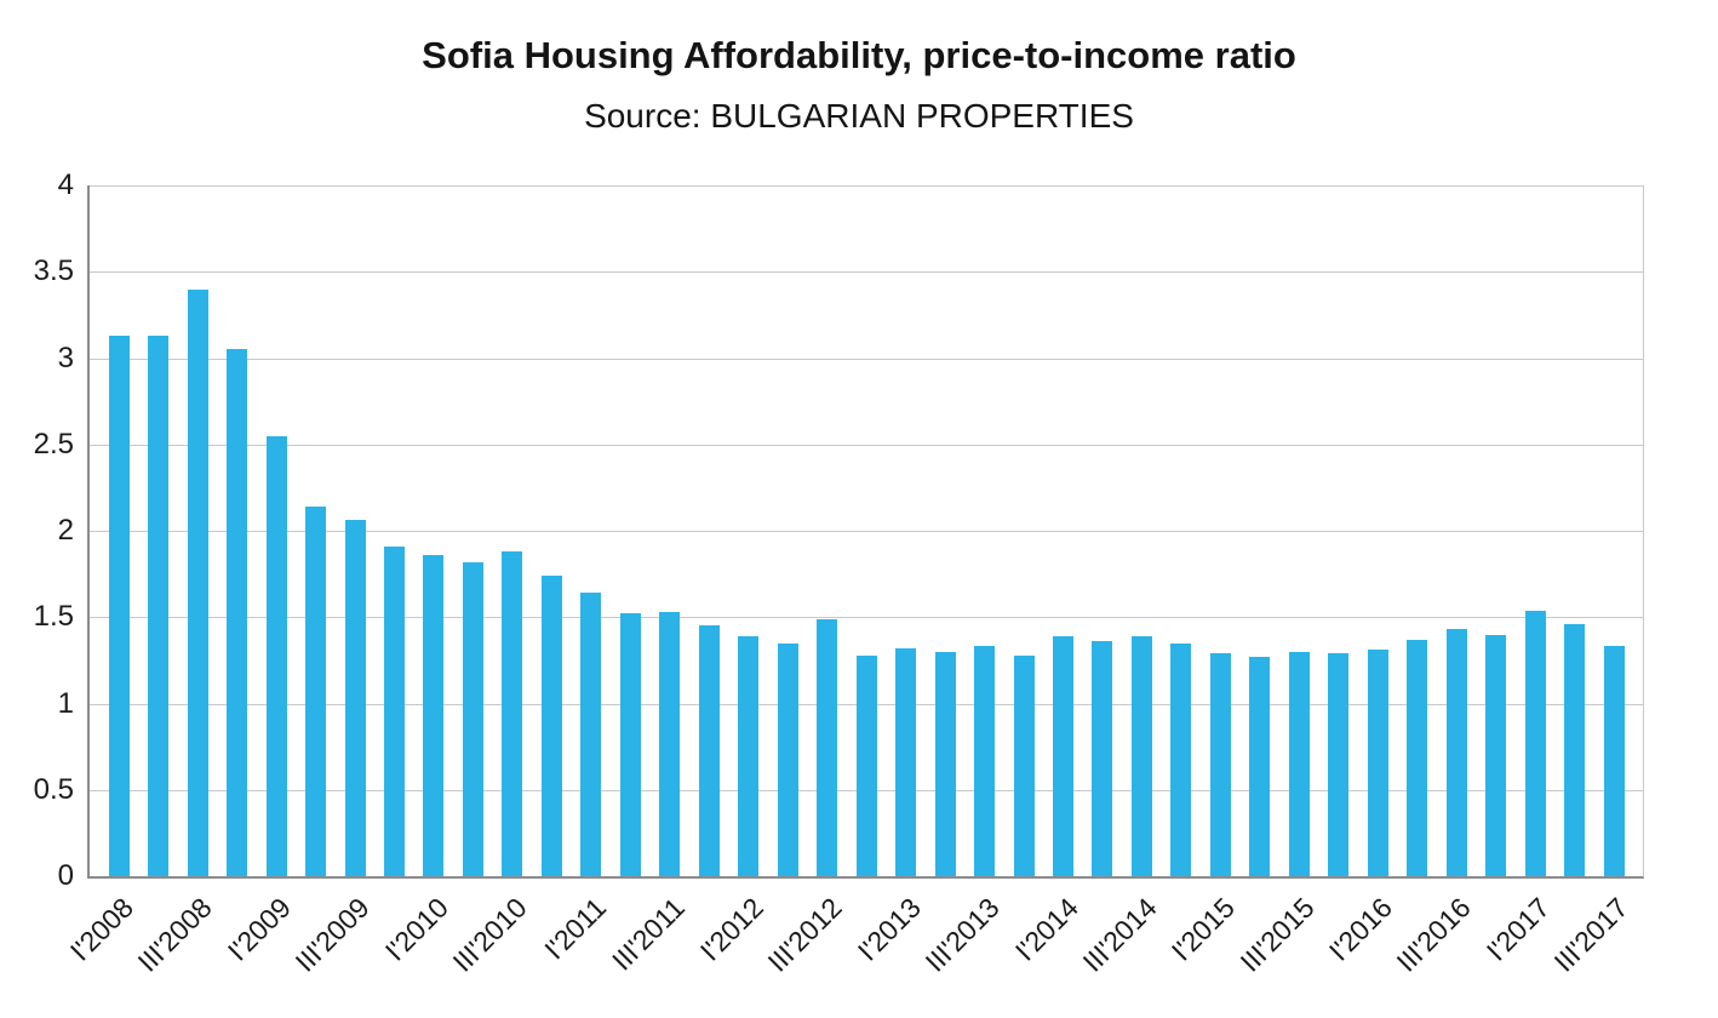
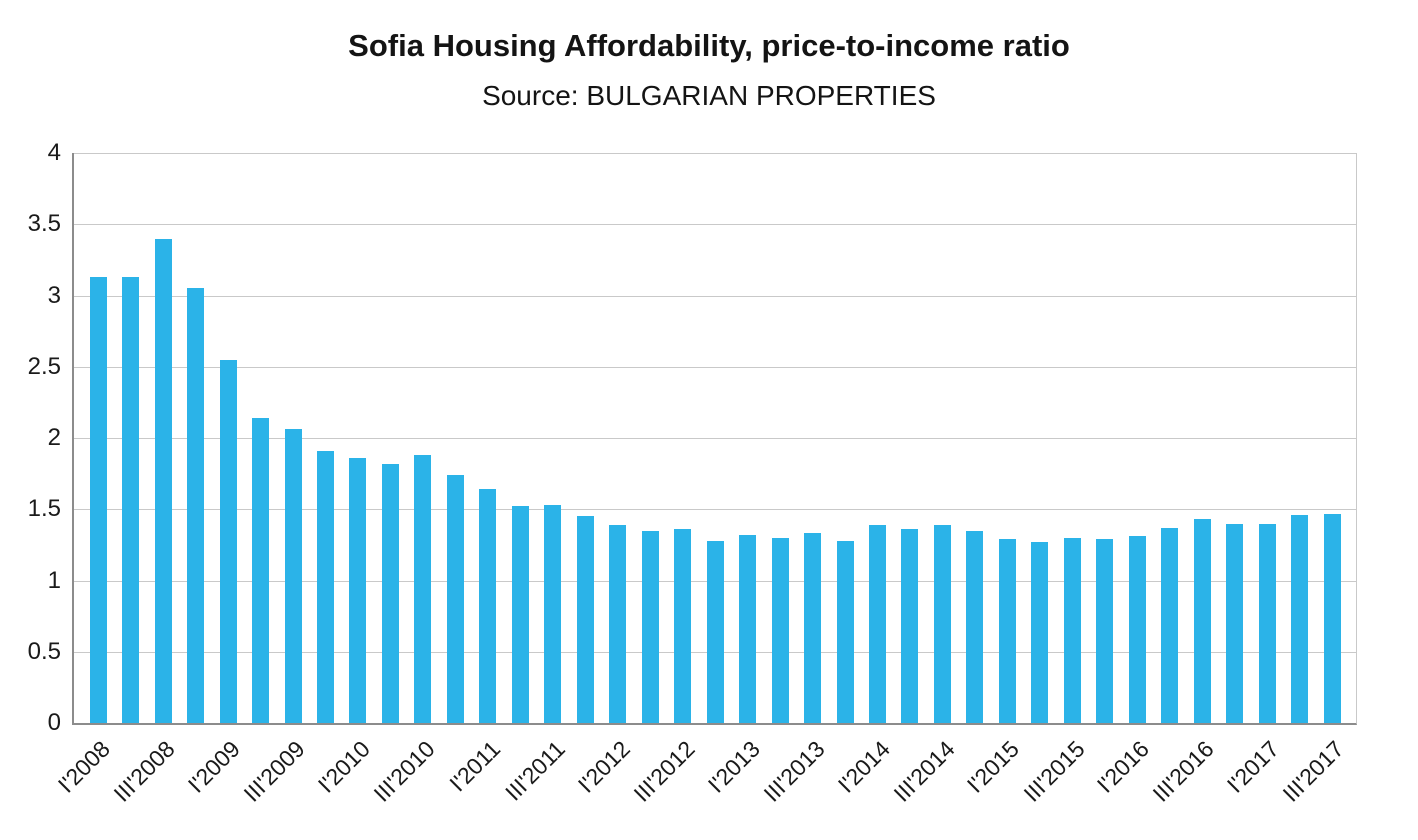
III'2012: 1.49 -> 1.36
I'2017: 1.54 -> 1.40
III'2017: 1.33 -> 1.47
